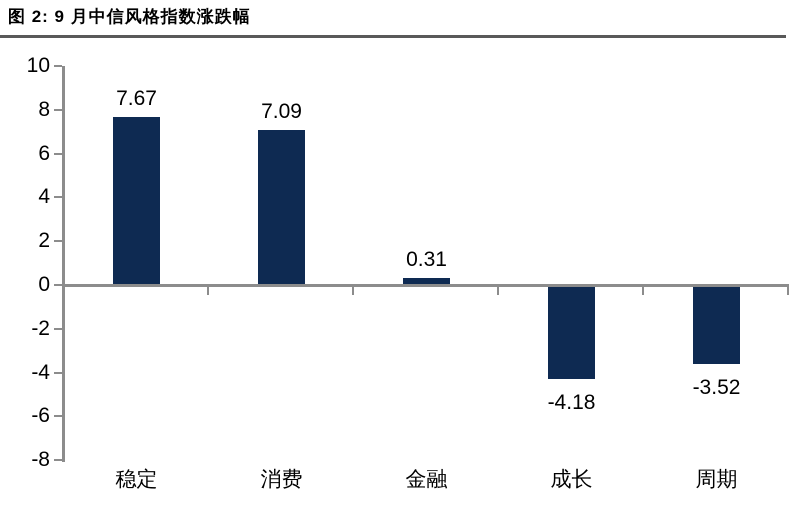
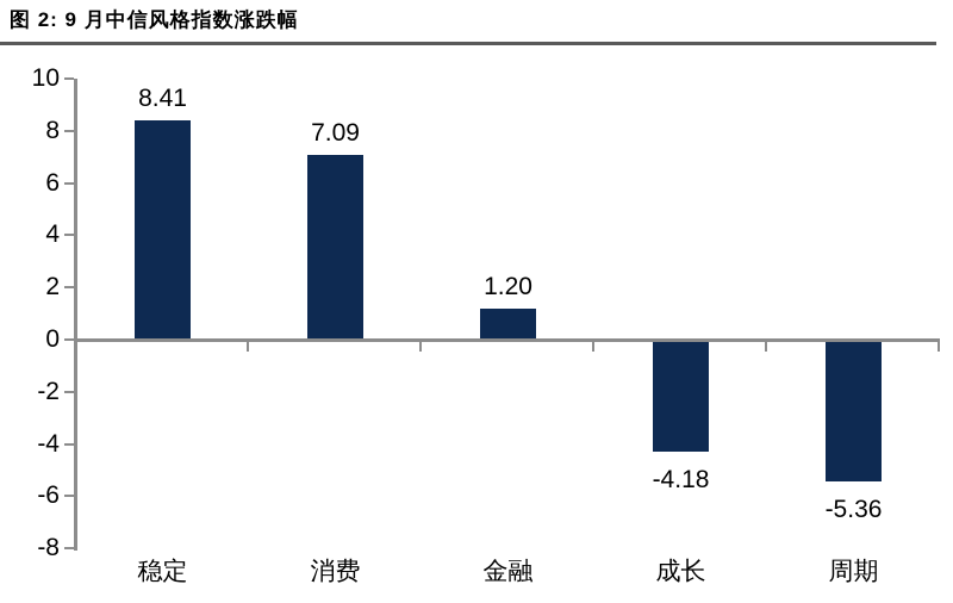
稳定: 7.67 -> 8.41
金融: 0.31 -> 1.20
周期: -3.52 -> -5.36
